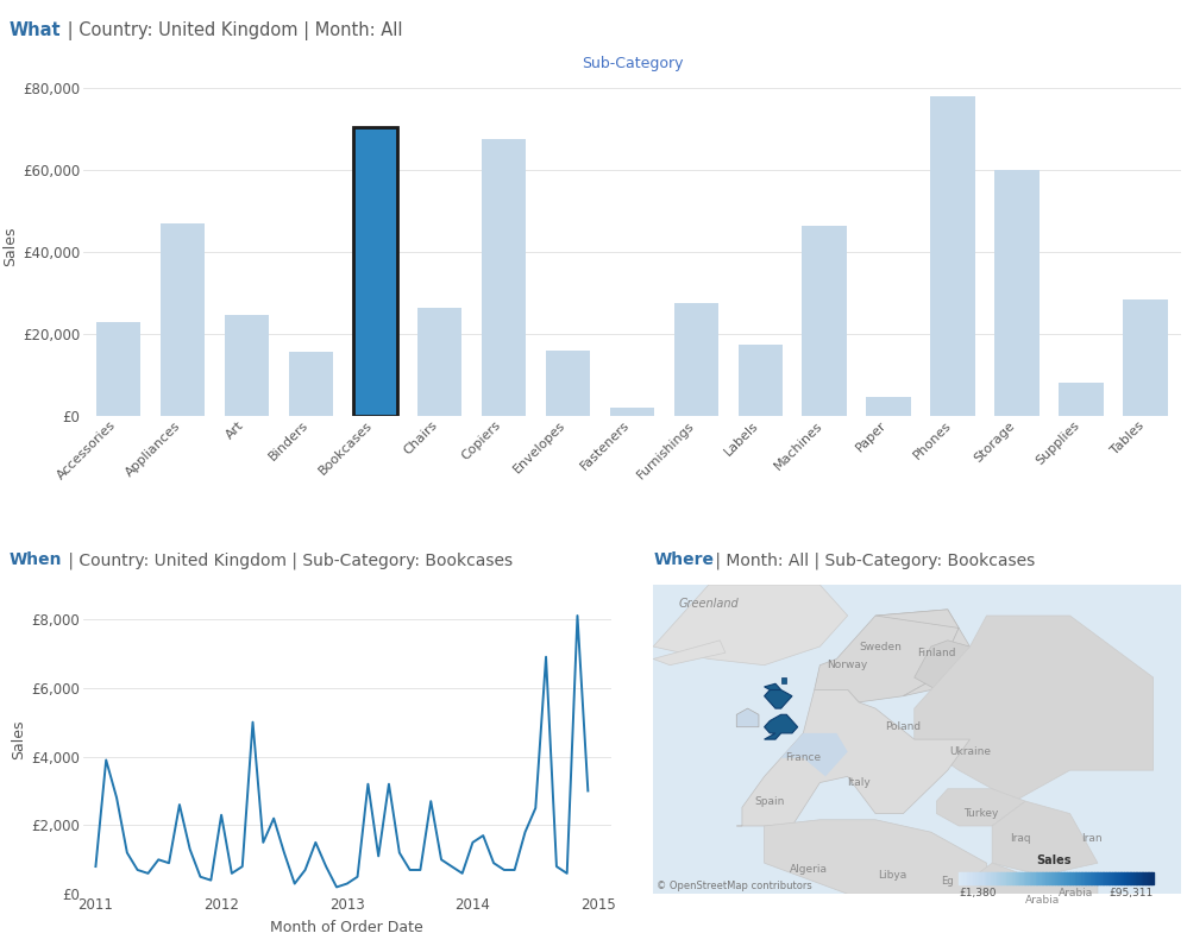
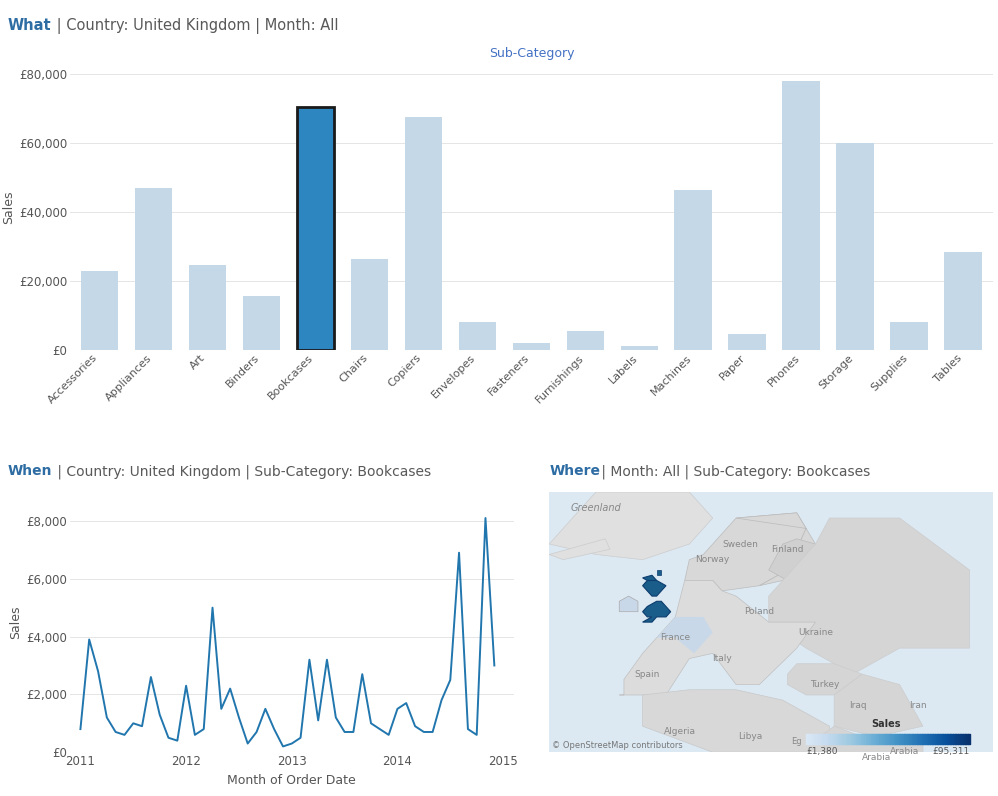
Sub-Category/Envelopes: £16,000 -> £8,000
Sub-Category/Furnishings: £27,500 -> £5,500
Sub-Category/Labels: £17,500 -> £1,200
